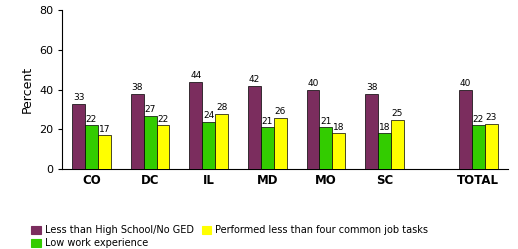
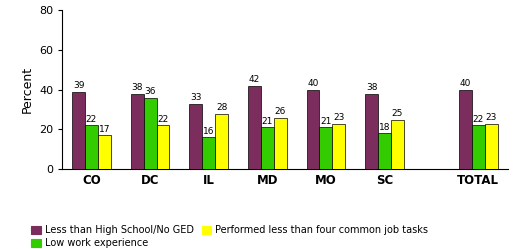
Less than High School/No GED/CO: 33 -> 39
Low work experience/DC: 27 -> 36
Less than High School/No GED/IL: 44 -> 33
Low work experience/IL: 24 -> 16
Performed less than four common job tasks/MO: 18 -> 23
